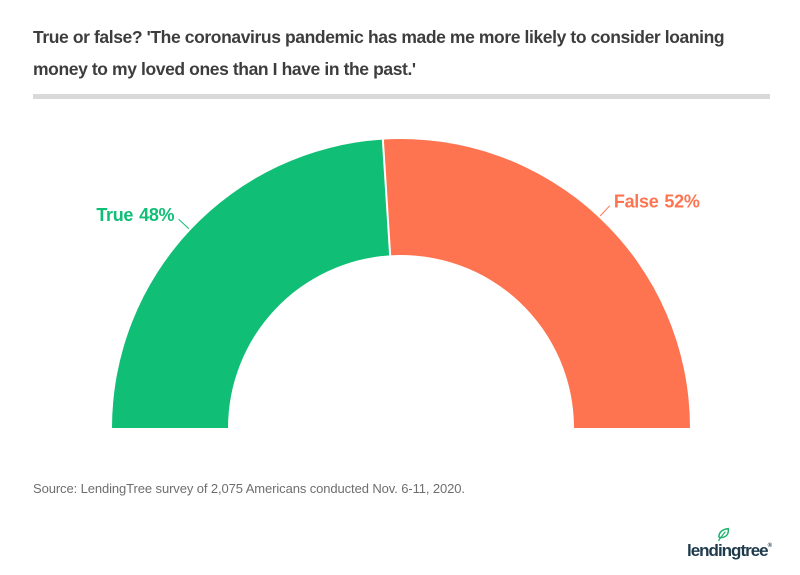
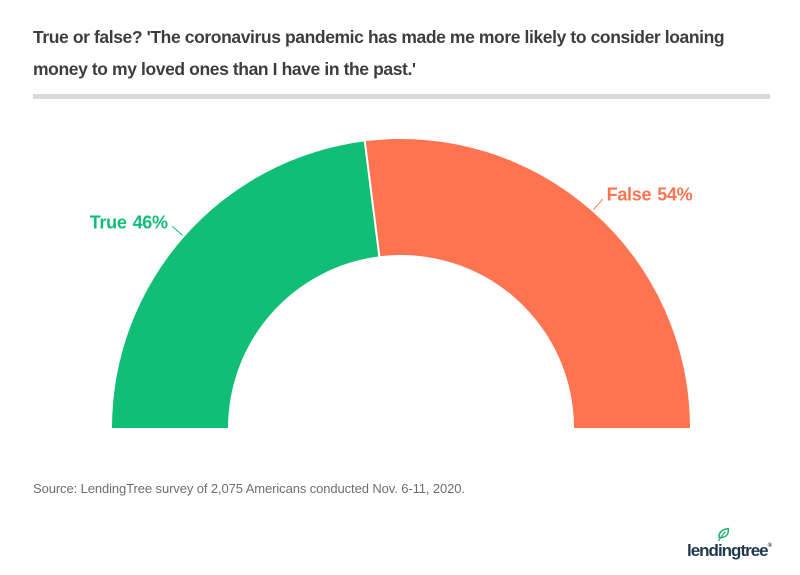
True: 48% -> 46%
False: 52% -> 54%
